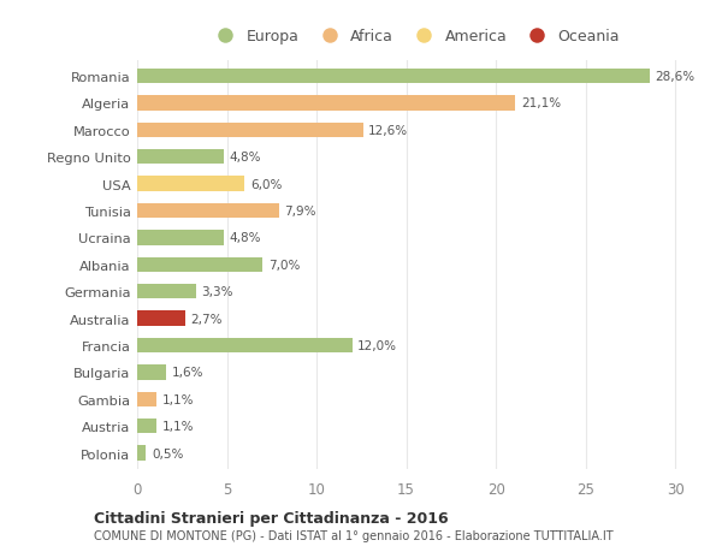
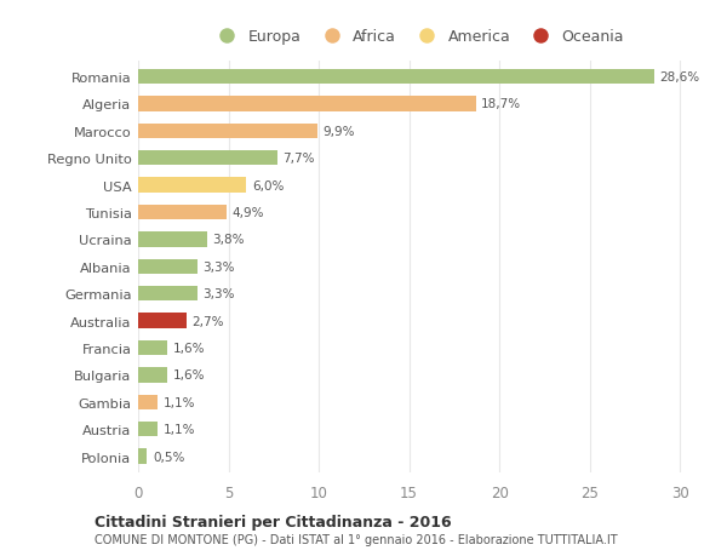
Algeria: 21,1% -> 18,7%
Marocco: 12,6% -> 9,9%
Regno Unito: 4,8% -> 7,7%
Tunisia: 7,9% -> 4,9%
Ucraina: 4,8% -> 3,8%
Albania: 7,0% -> 3,3%
Francia: 12,0% -> 1,6%
